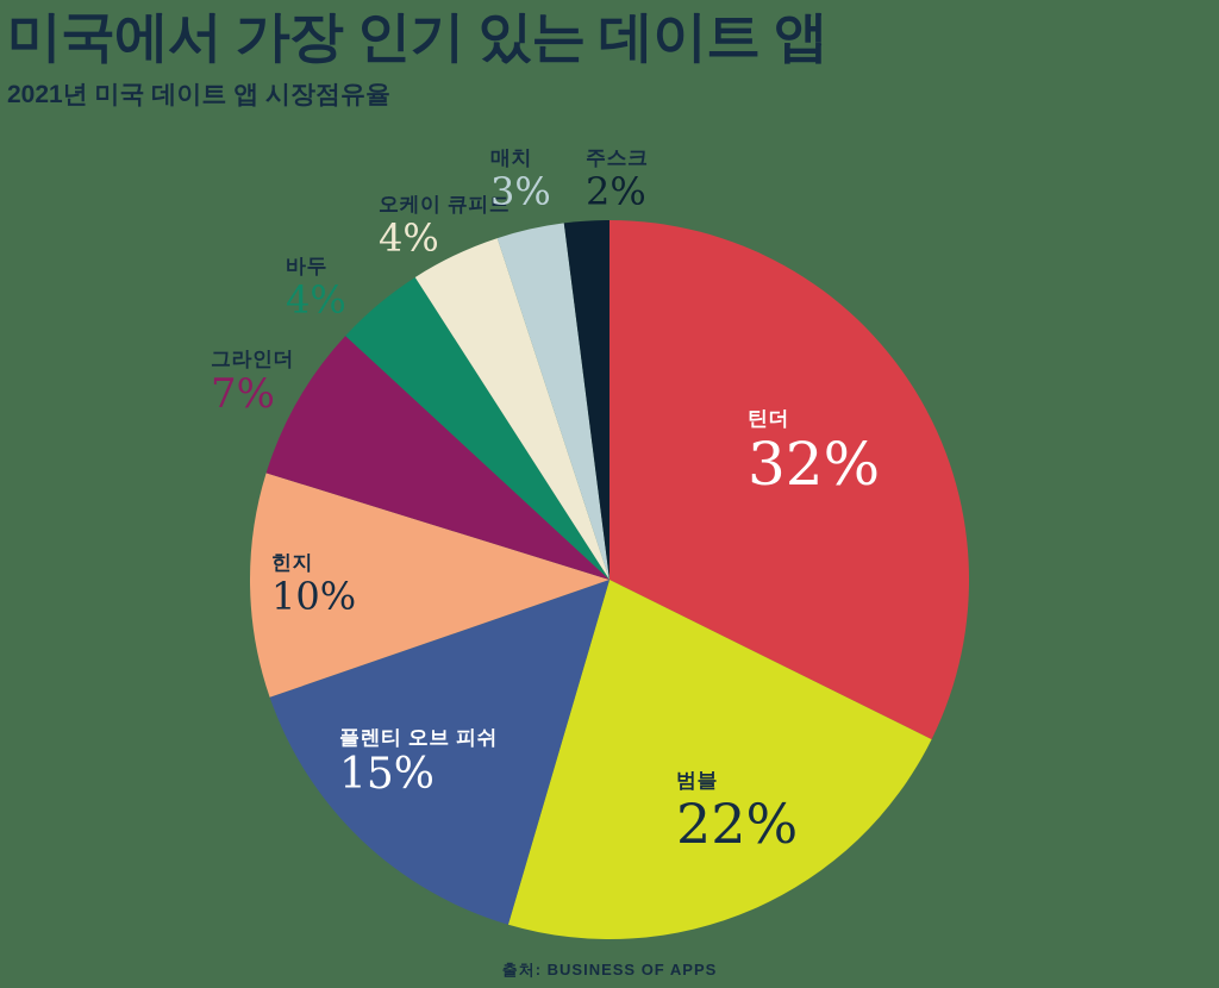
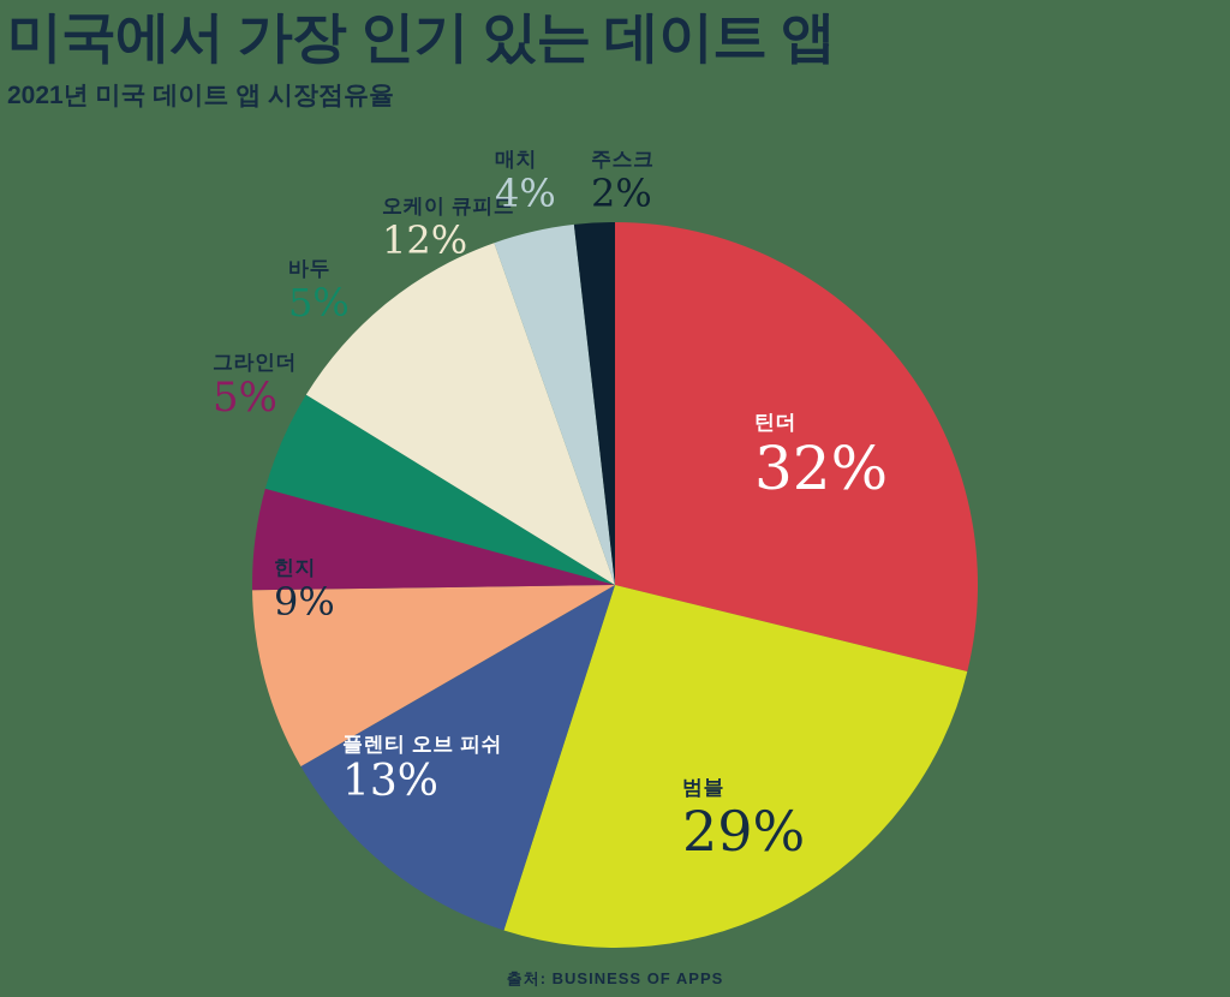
범블: 22% -> 29%
플렌티 오브 피쉬: 15% -> 13%
힌지: 10% -> 9%
그라인더: 7% -> 5%
바두: 4% -> 5%
오케이 큐피드: 4% -> 12%
매치: 3% -> 4%
